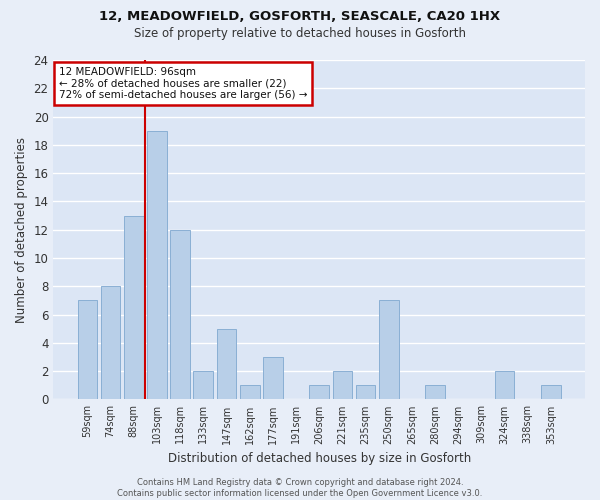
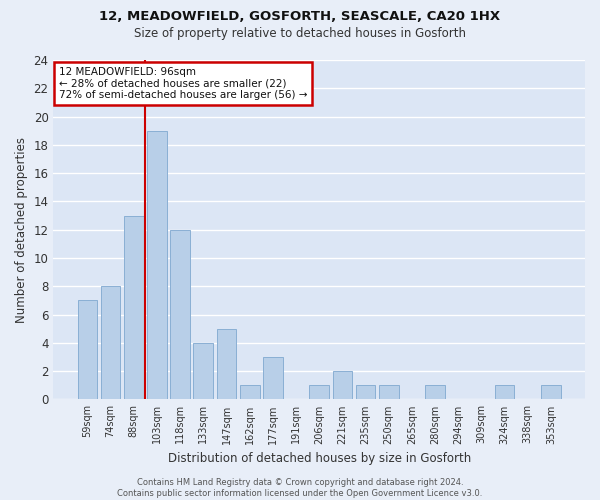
133sqm: 2 -> 4
250sqm: 7 -> 1
324sqm: 2 -> 1
